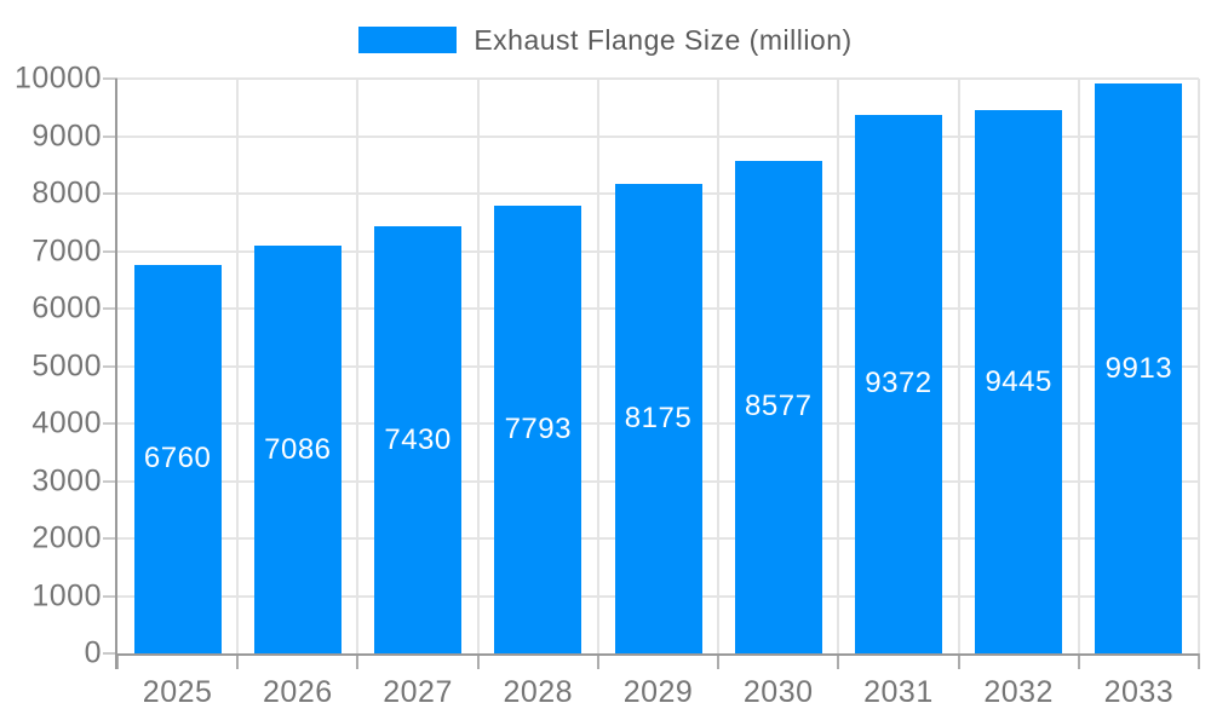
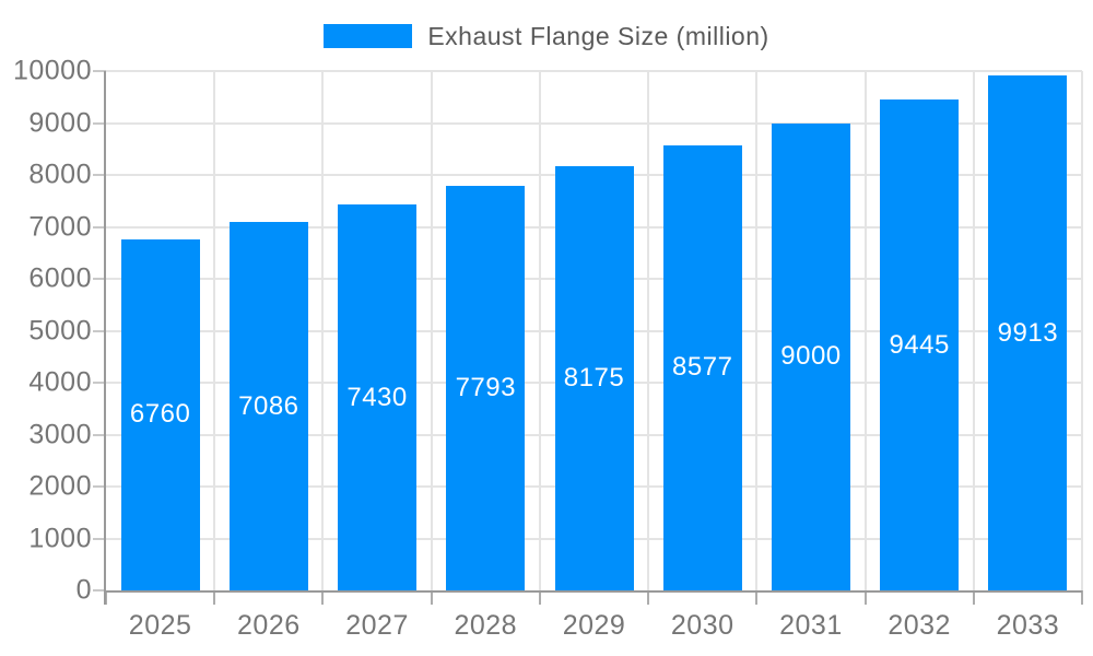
2031: 9372 -> 9000
